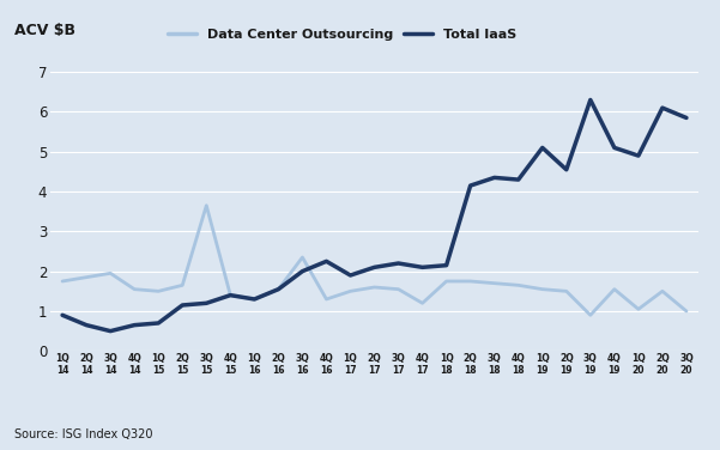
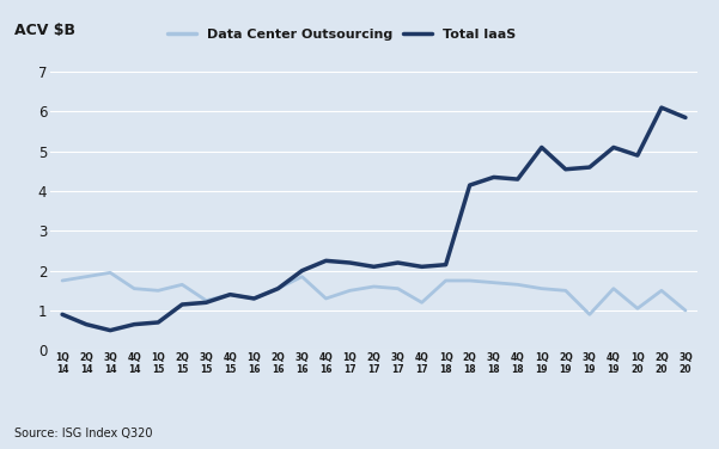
Data Center Outsourcing/3Q 15: 3.65 -> 1.25
Data Center Outsourcing/3Q 16: 2.35 -> 1.85
Total IaaS/1Q 17: 1.90 -> 2.20
Total IaaS/3Q 19: 6.30 -> 4.60
